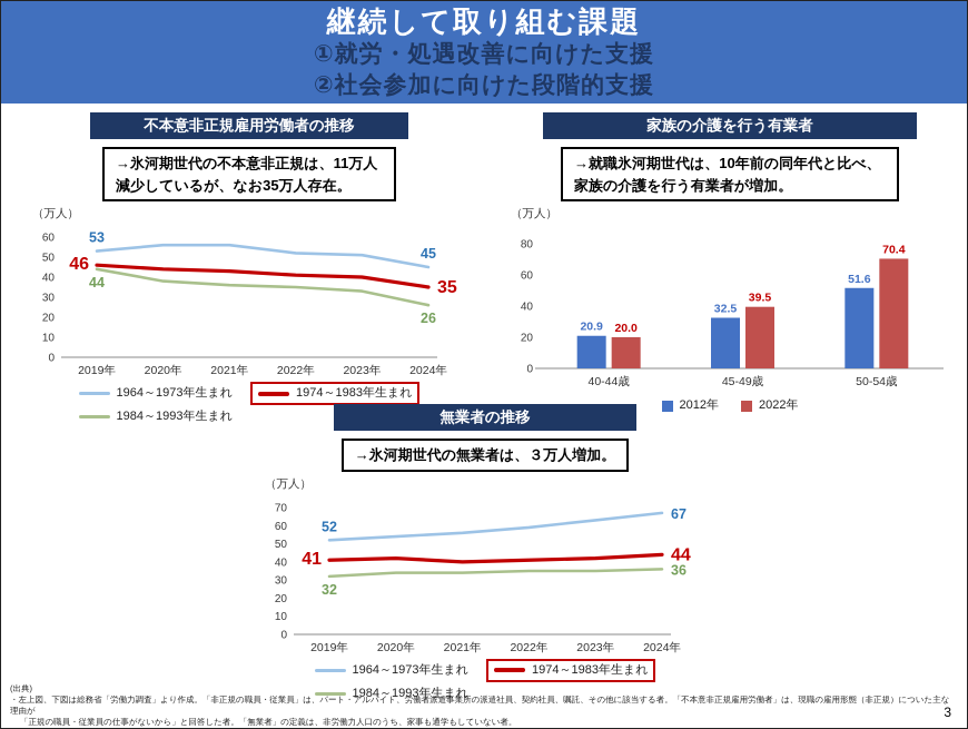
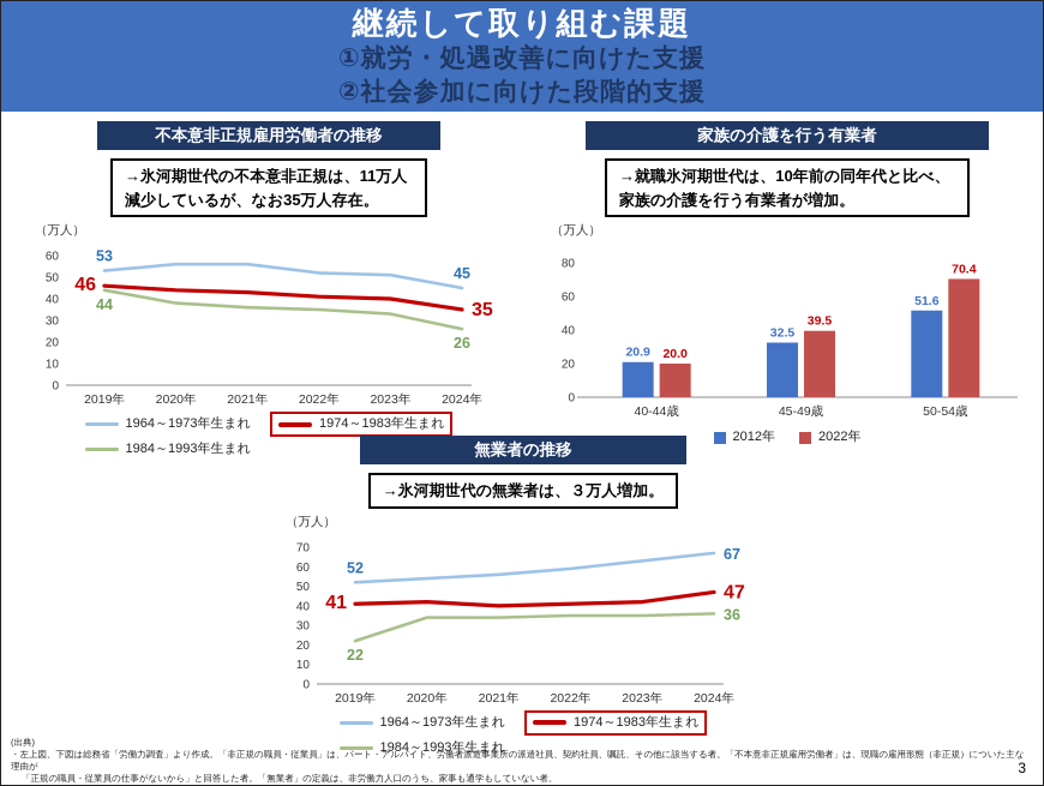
無業者の推移/1984～1993年生まれ/2019年: 32 -> 22
無業者の推移/1974～1983年生まれ/2024年: 44 -> 47
